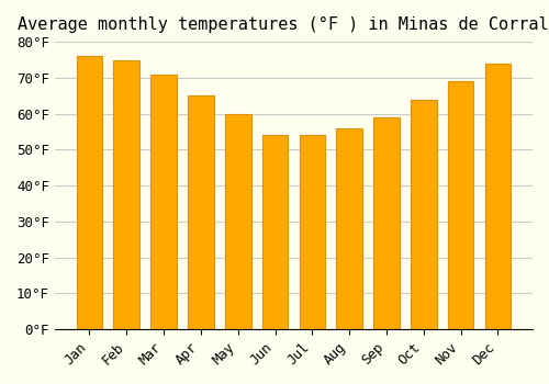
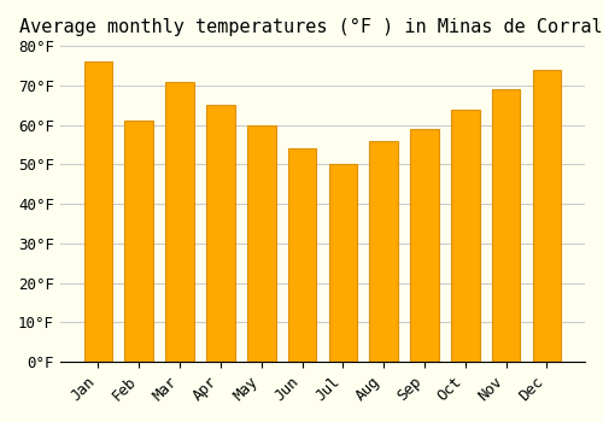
Feb: 75°F -> 61°F
Jul: 54°F -> 50°F
